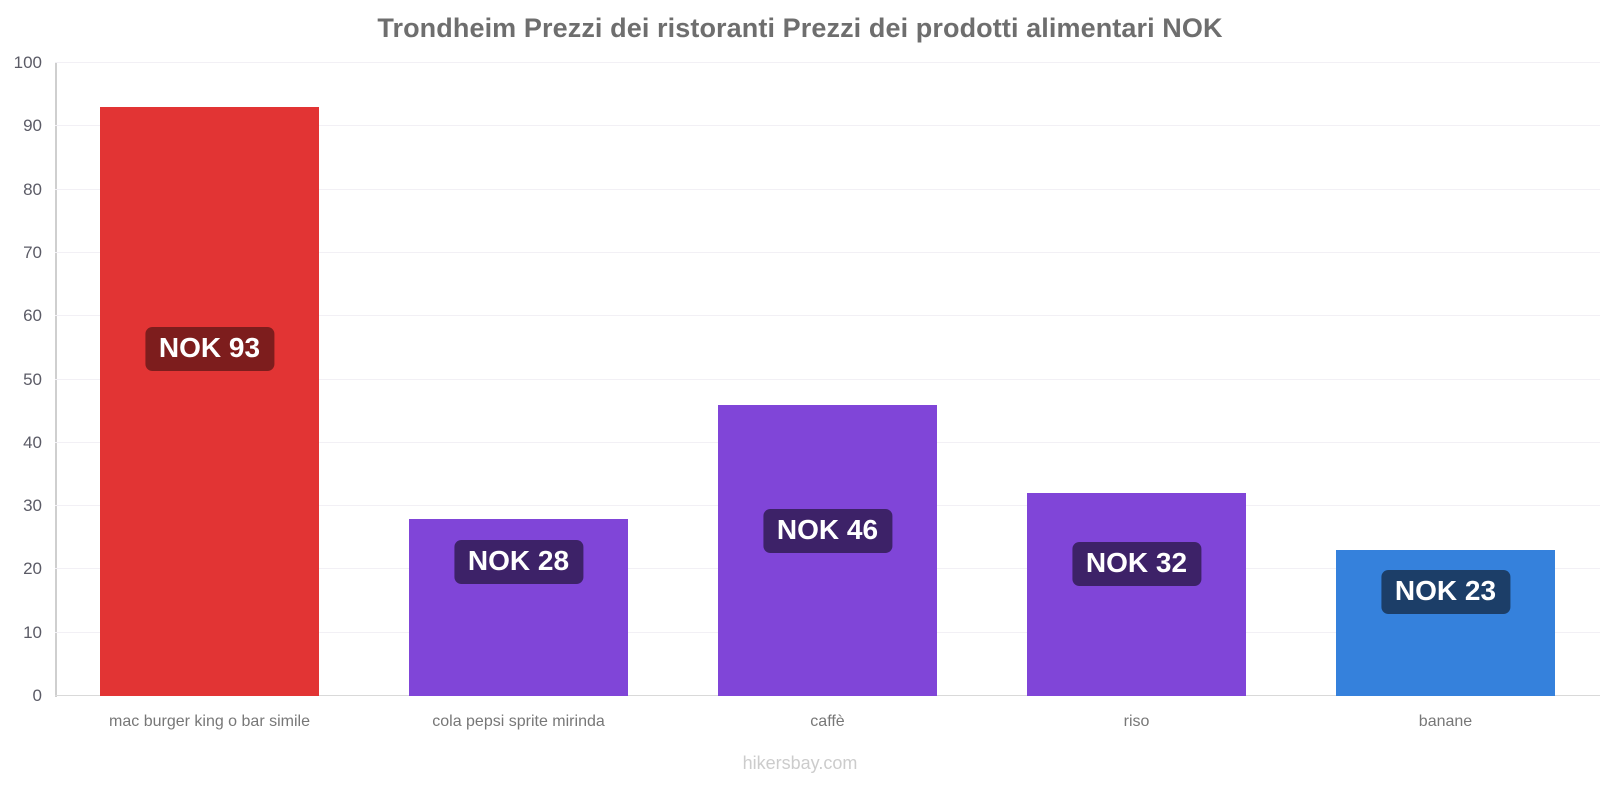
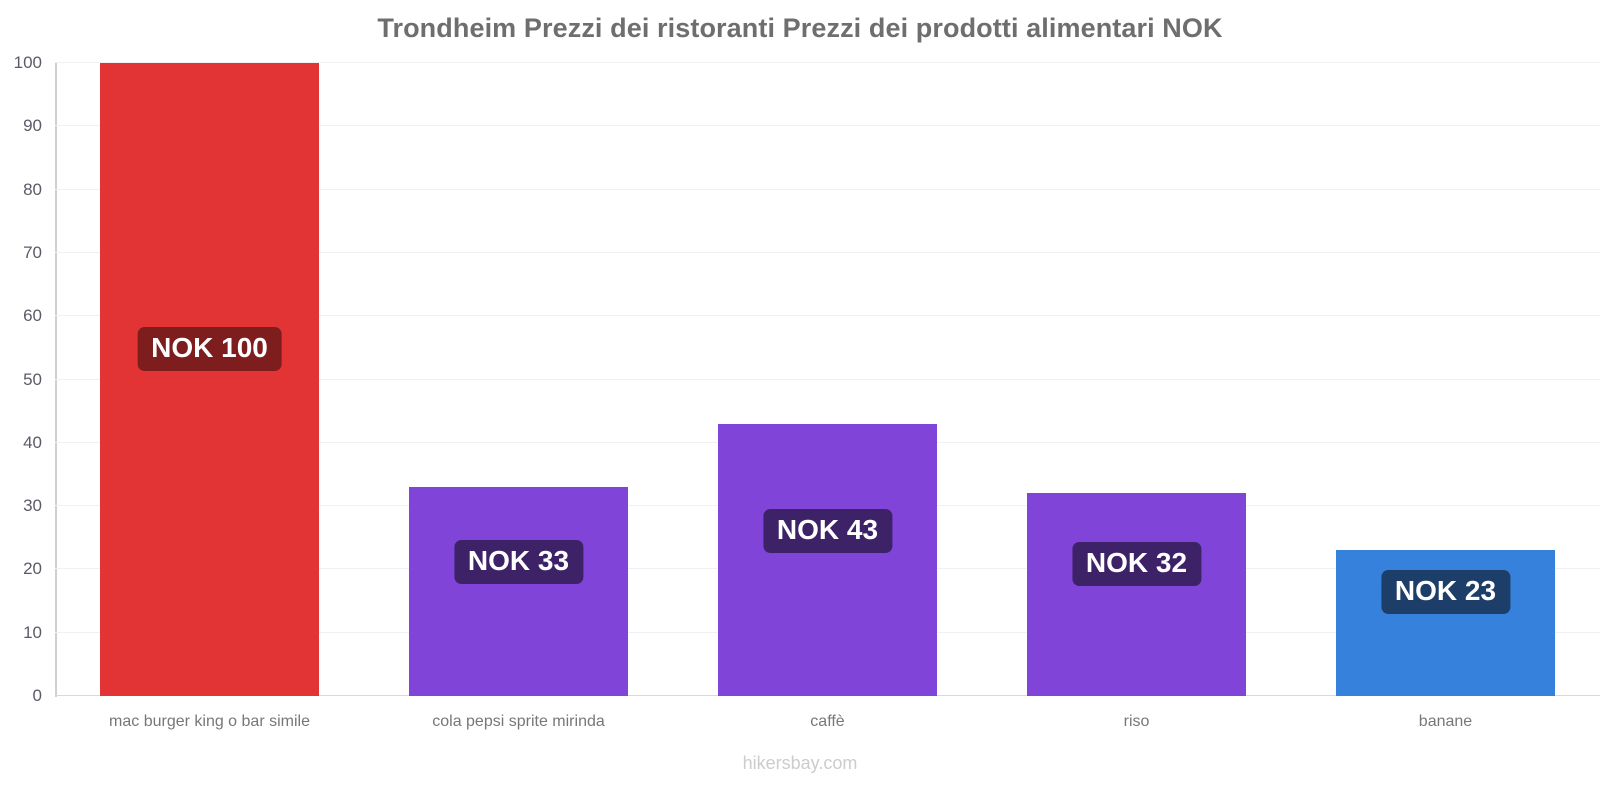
mac burger king o bar simile: 93 -> 100
cola pepsi sprite mirinda: 28 -> 33
caffè: 46 -> 43
